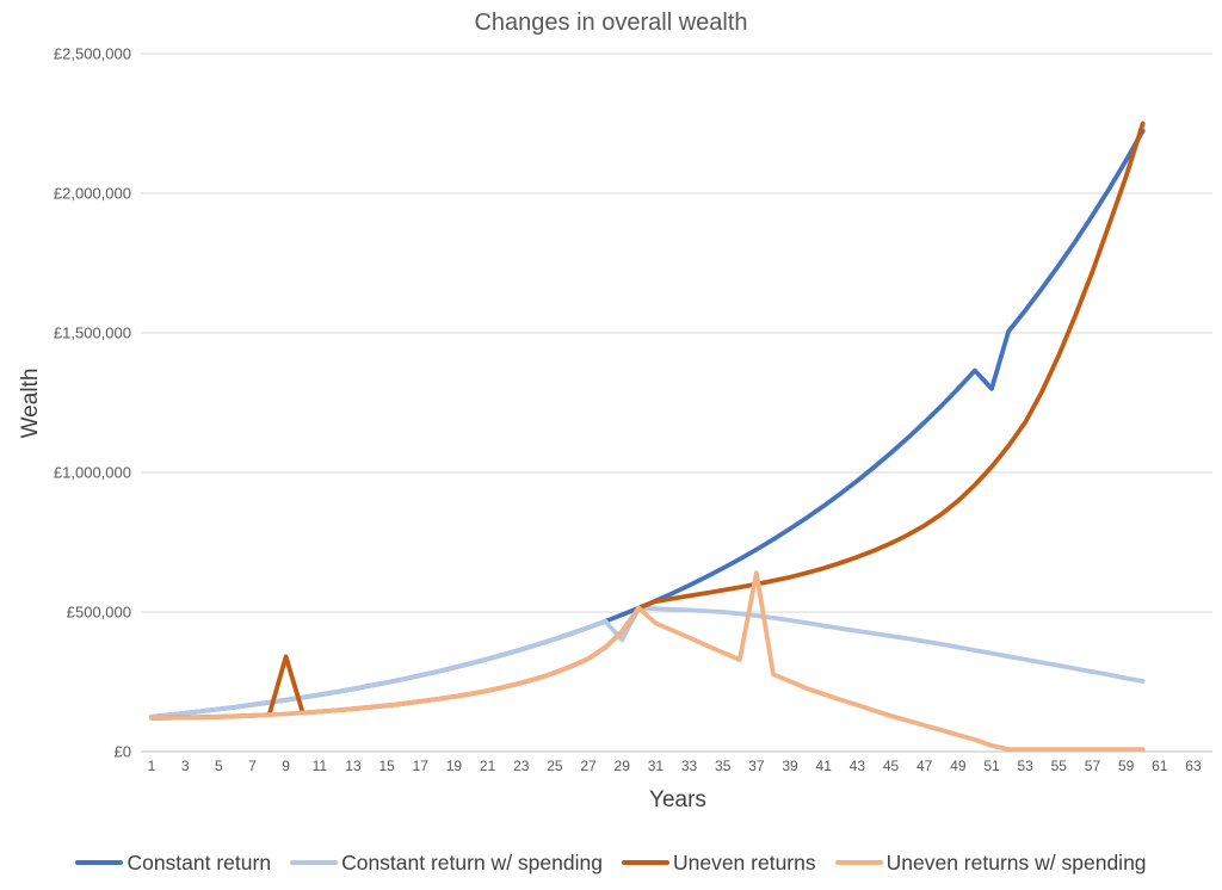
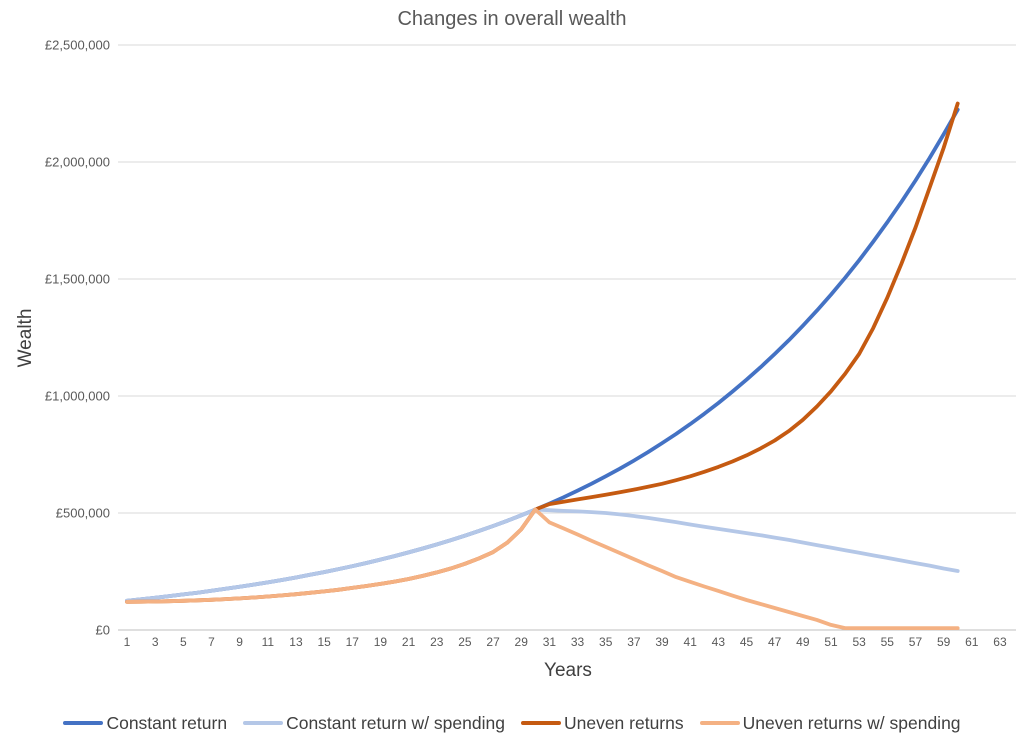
Uneven returns/9: £340000 -> £140000
Constant return w/ spending/29: £400000 -> £490000
Uneven returns w/ spending/37: £640000 -> £300000
Constant return/51: £1300000 -> £1430000
